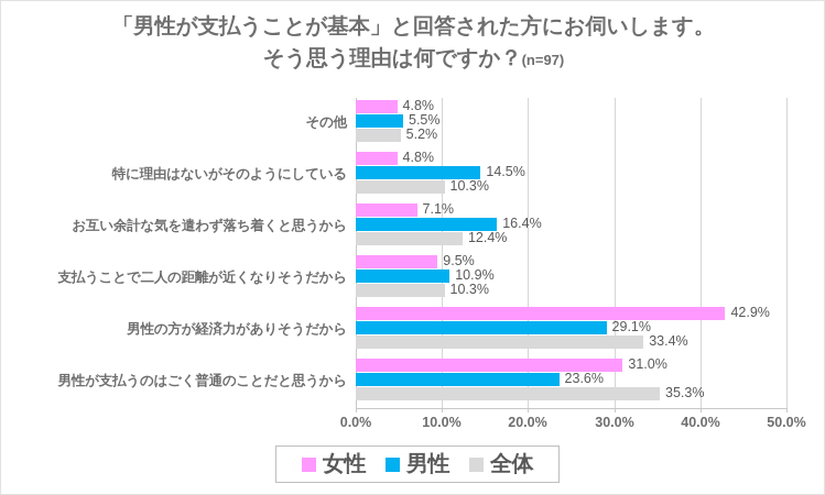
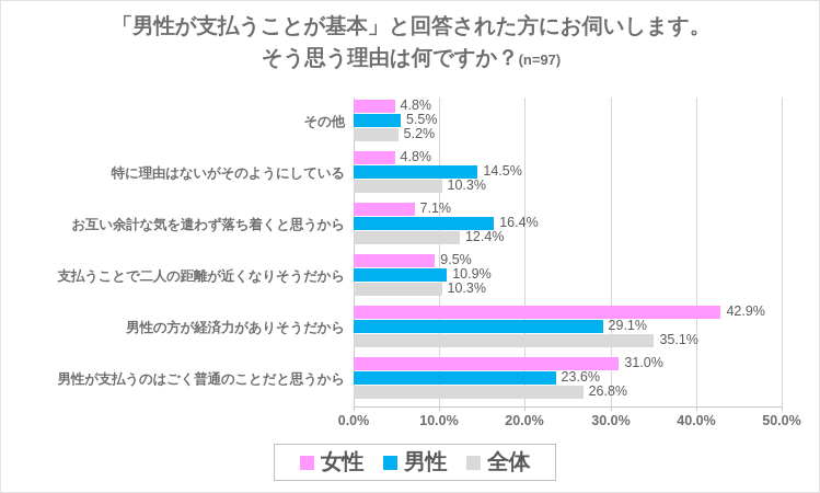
全体/男性の方が経済力がありそうだから: 33.4% -> 35.1%
全体/男性が支払うのはごく普通のことだと思うから: 35.3% -> 26.8%
